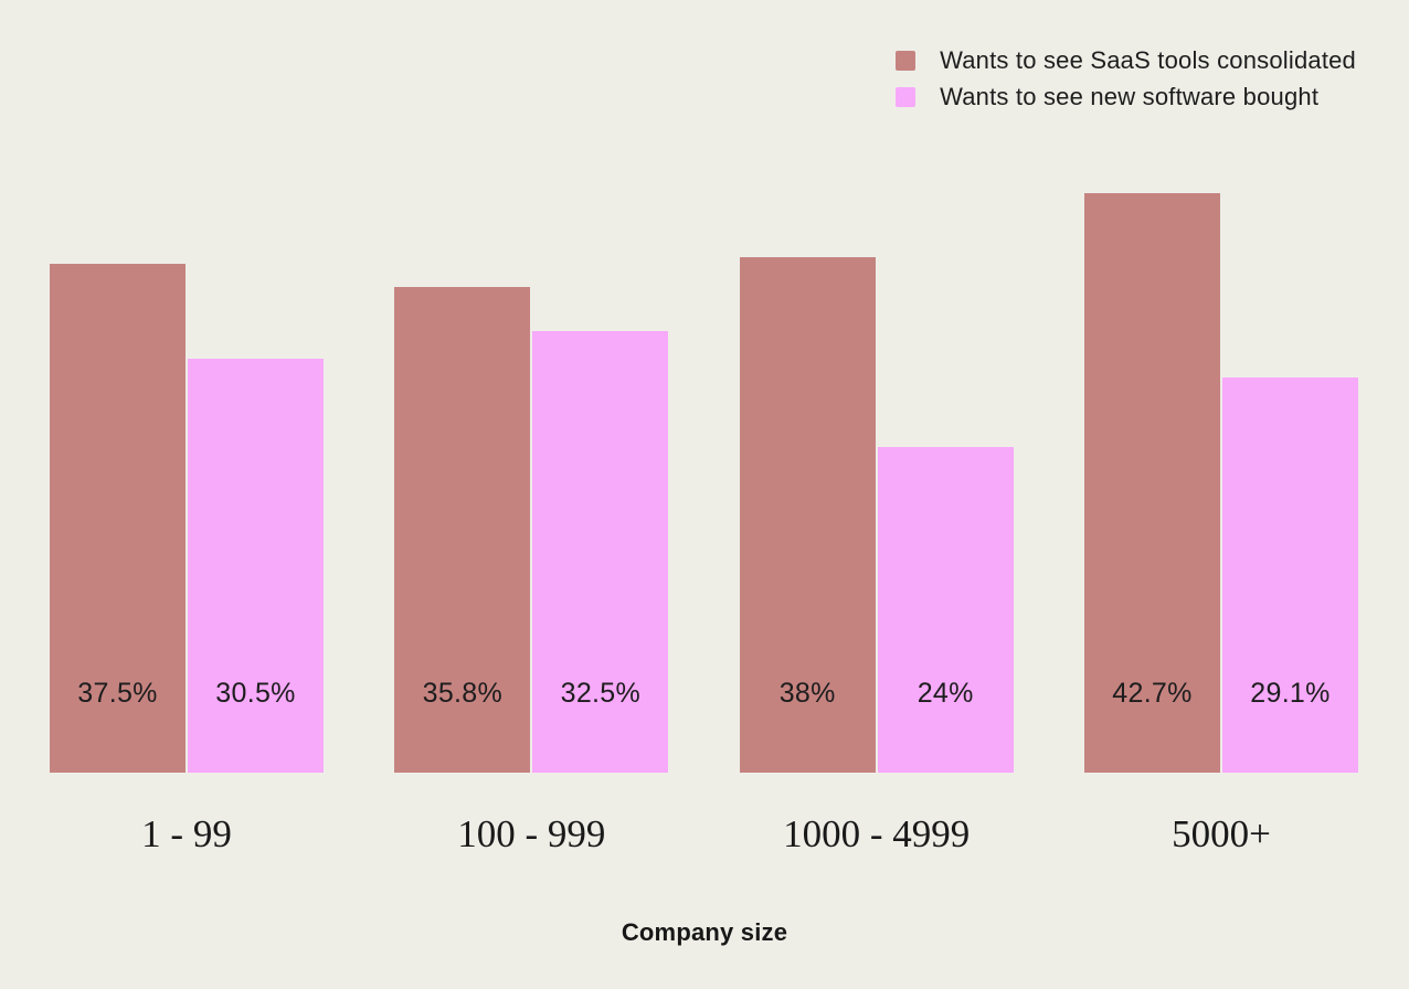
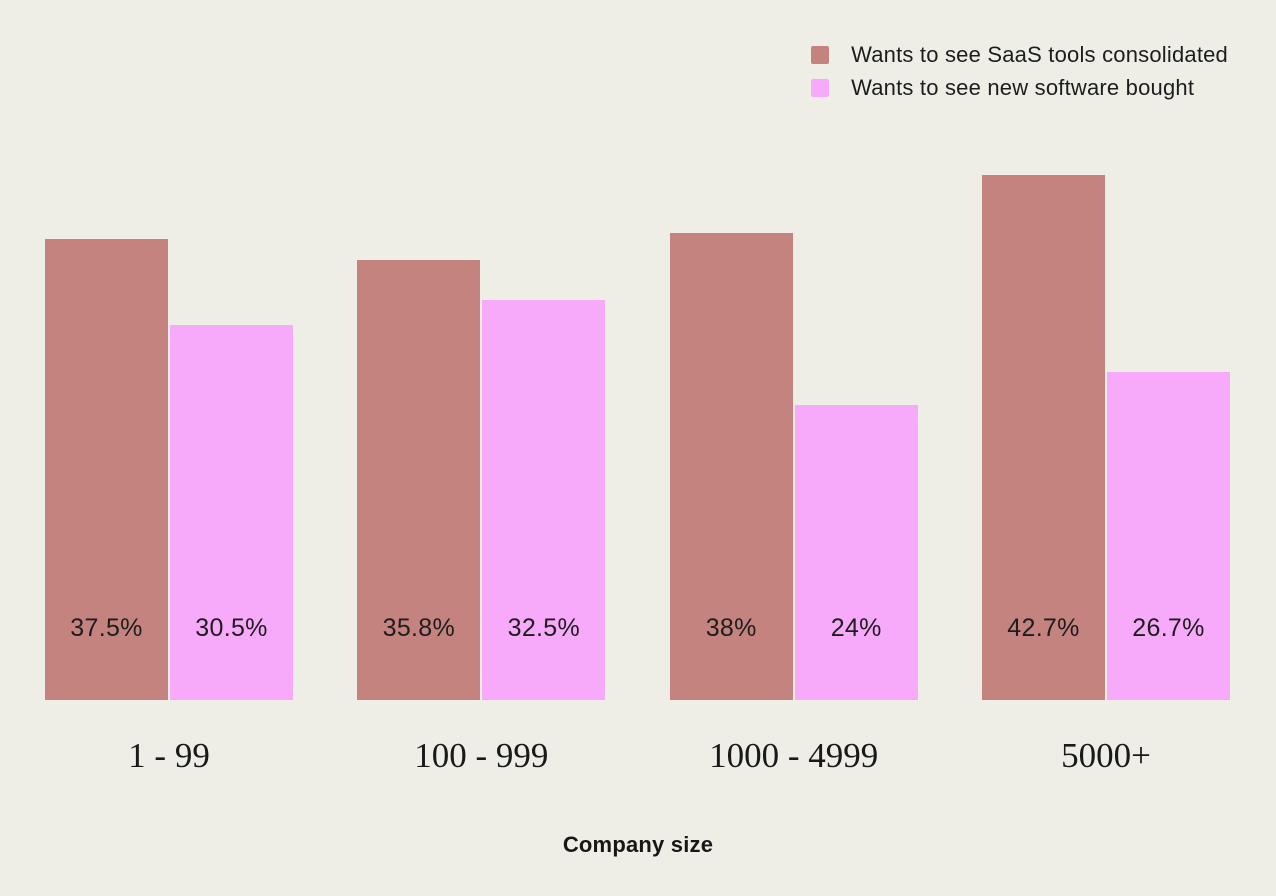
Wants to see new software bought/5000+: 29.1% -> 26.7%
